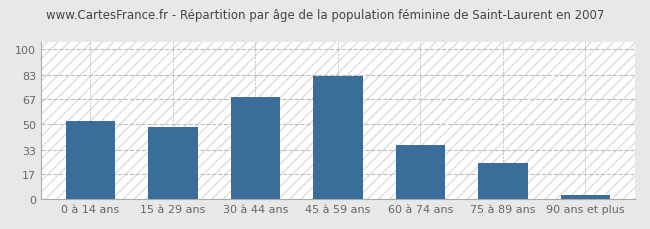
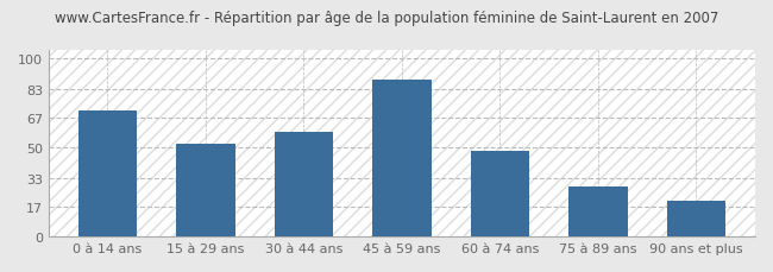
0 à 14 ans: 52 -> 71
15 à 29 ans: 48 -> 52
30 à 44 ans: 68 -> 59
45 à 59 ans: 82 -> 88
60 à 74 ans: 36 -> 48
75 à 89 ans: 24 -> 28
90 ans et plus: 3 -> 20
